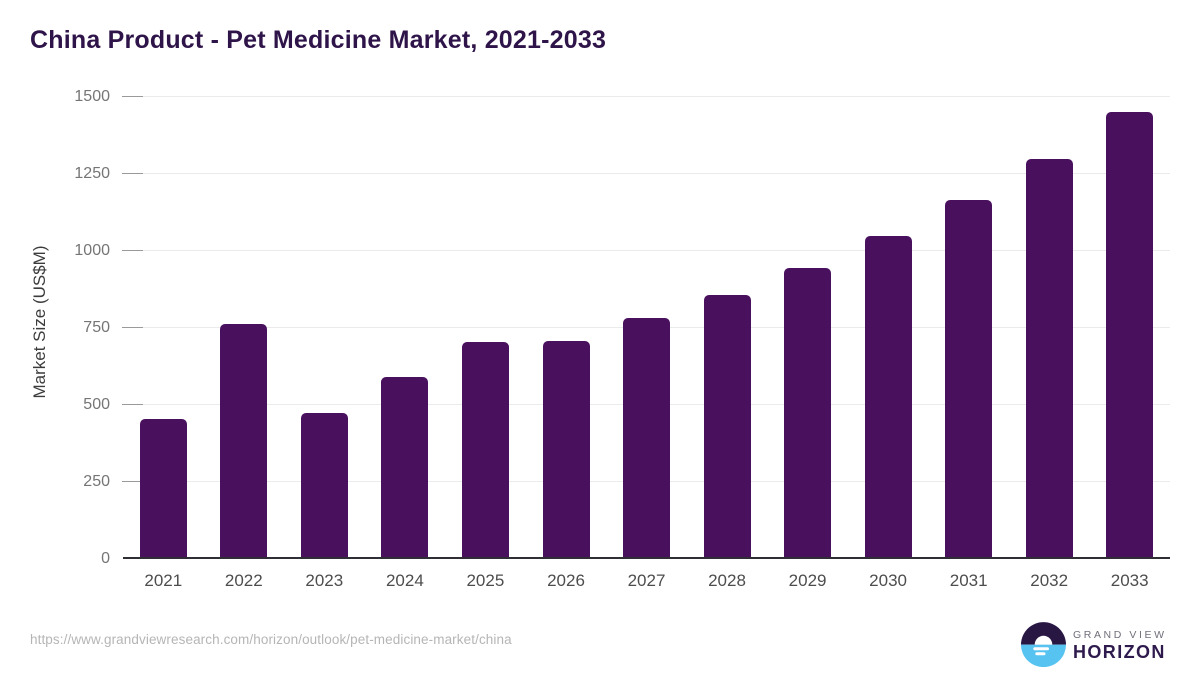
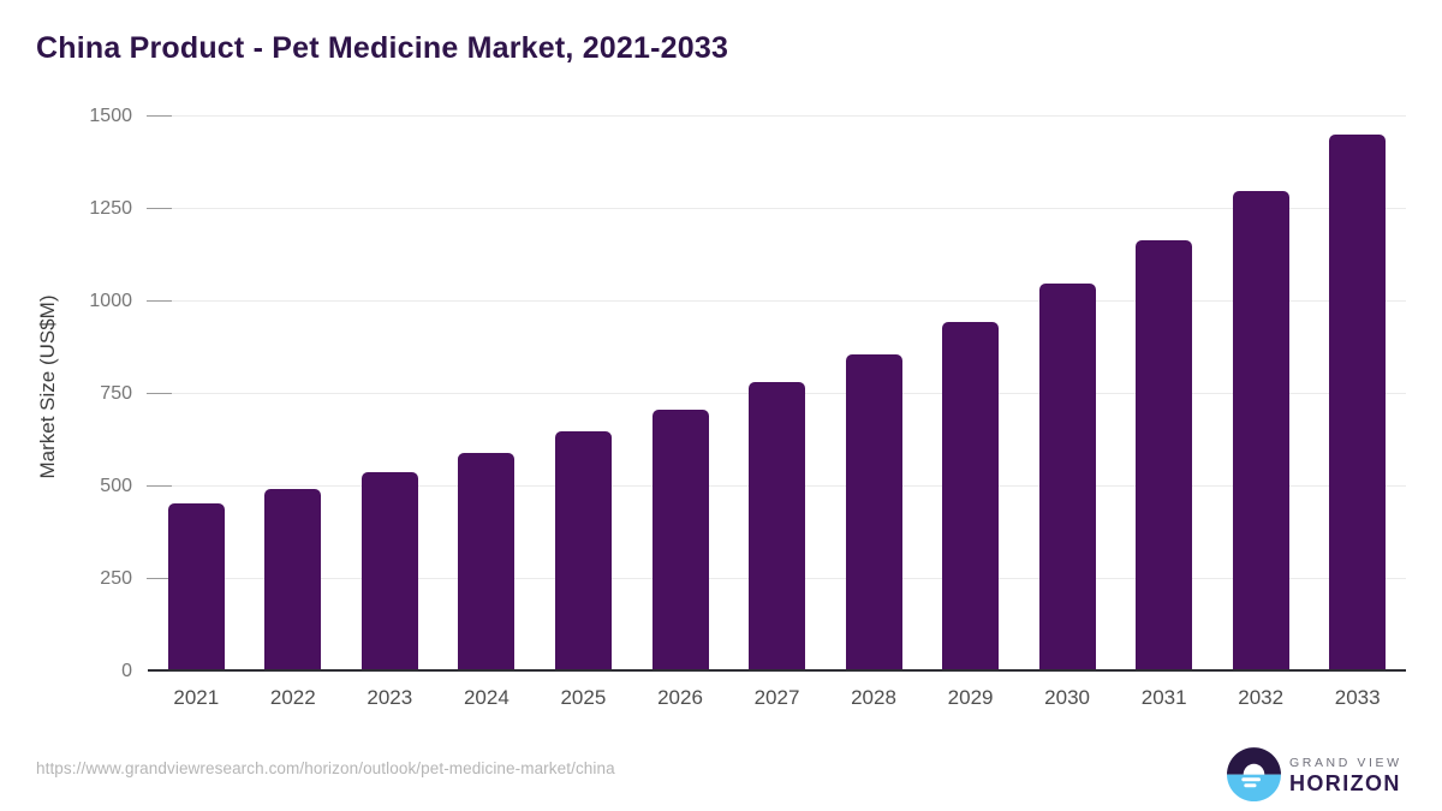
2022: 760 -> 490
2023: 470 -> 540
2025: 700 -> 640
